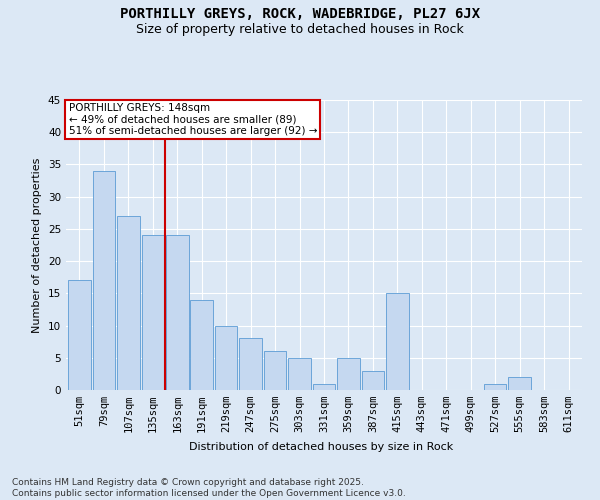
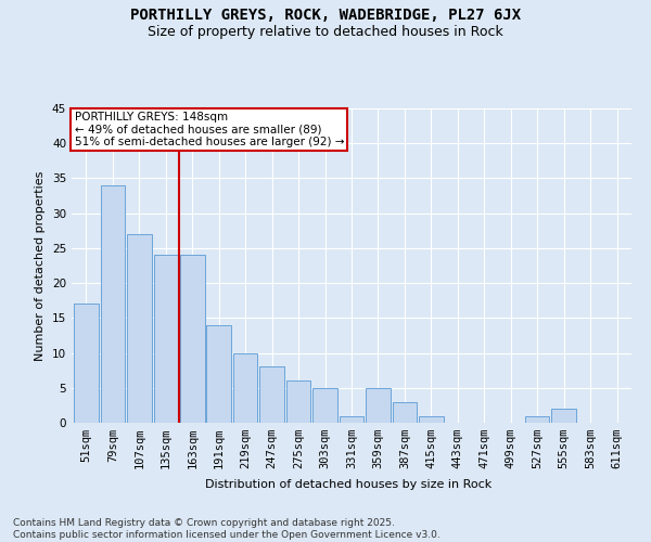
415sqm: 15 -> 1
